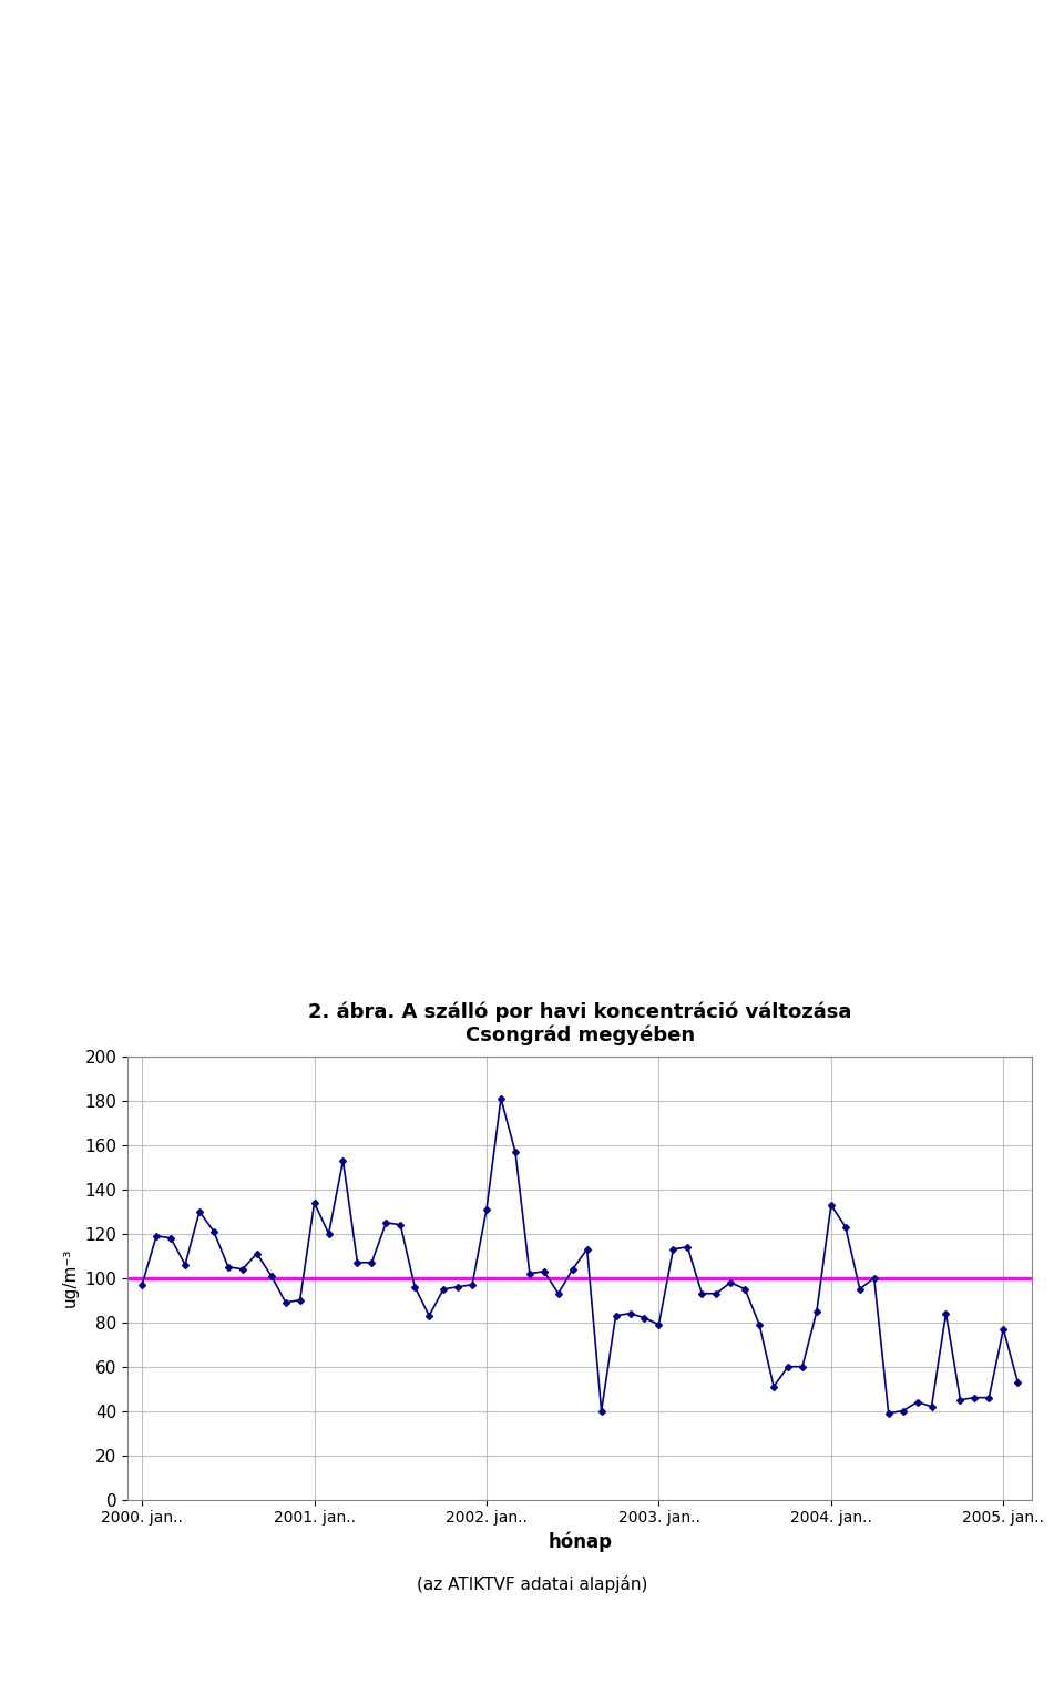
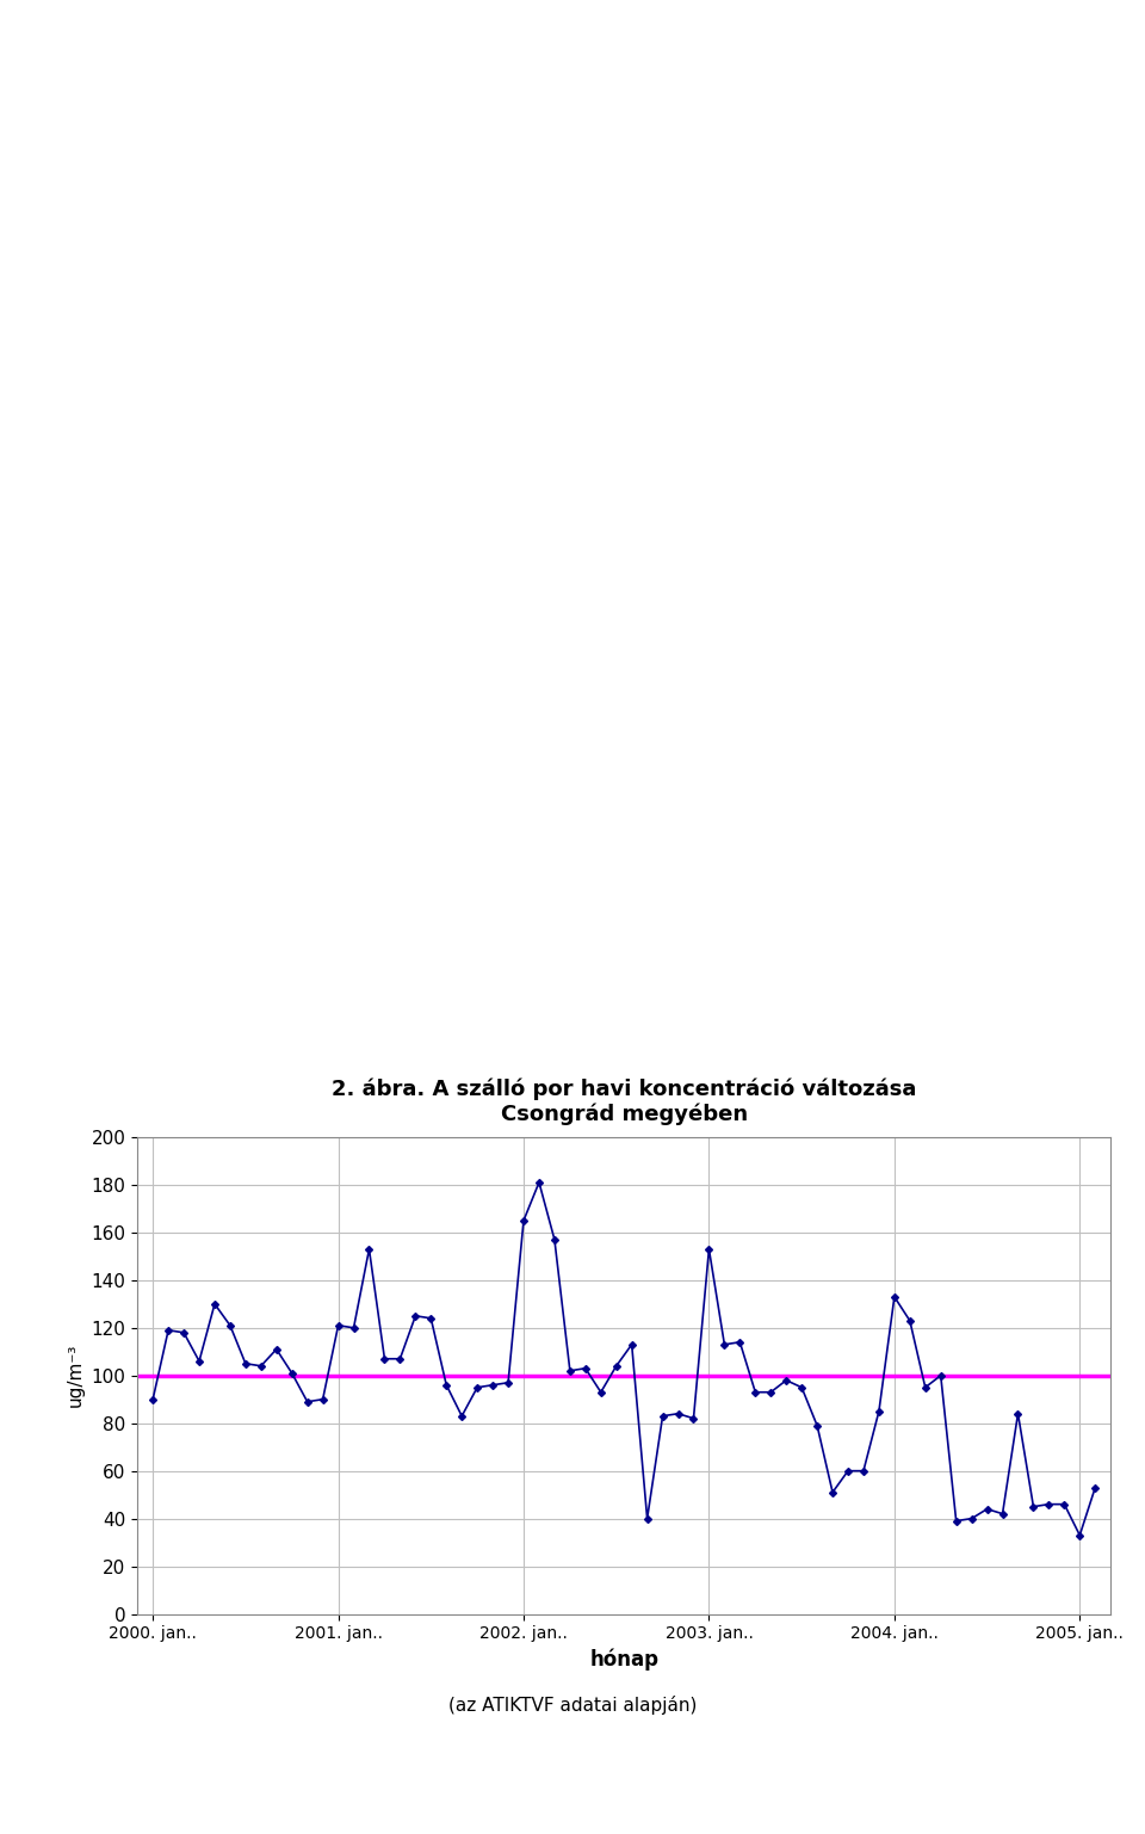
2000. jan..: 97 -> 90
2001. jan..: 134 -> 121
2002. jan..: 131 -> 165
2003. jan..: 79 -> 153
2005. jan..: 77 -> 33
